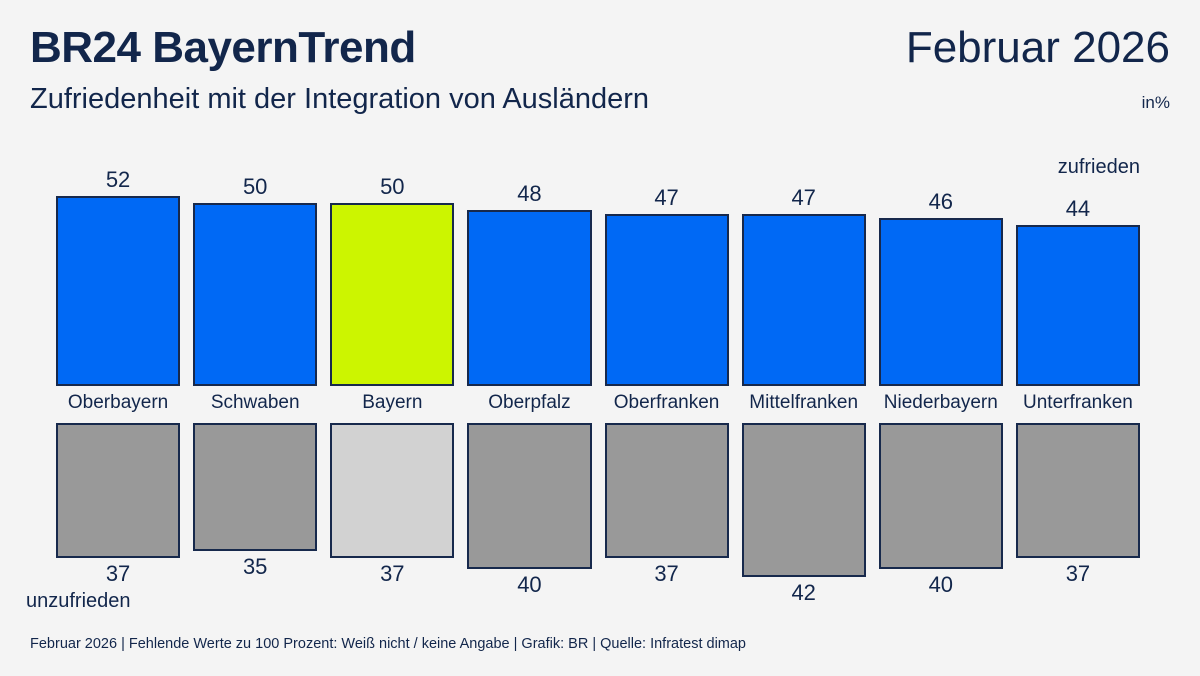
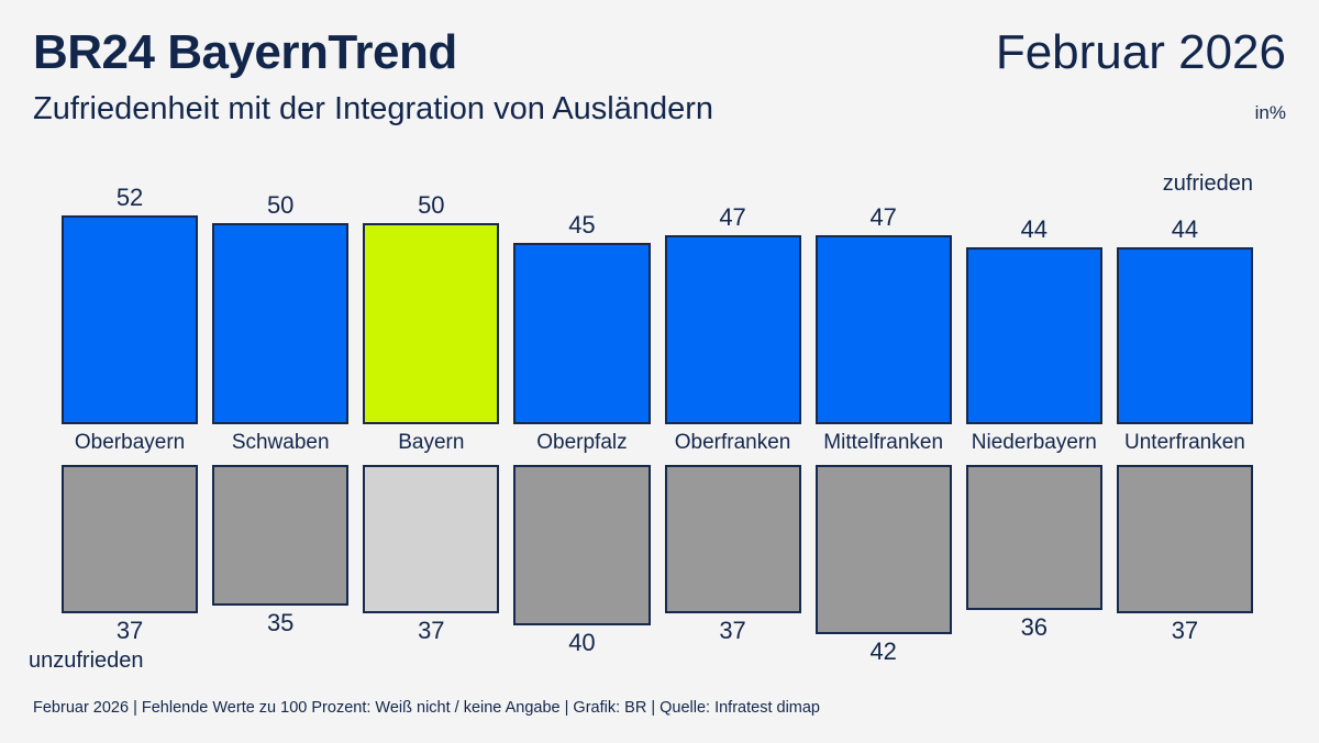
zufrieden/Oberpfalz: 48 -> 45
zufrieden/Niederbayern: 46 -> 44
unzufrieden/Niederbayern: 40 -> 36
